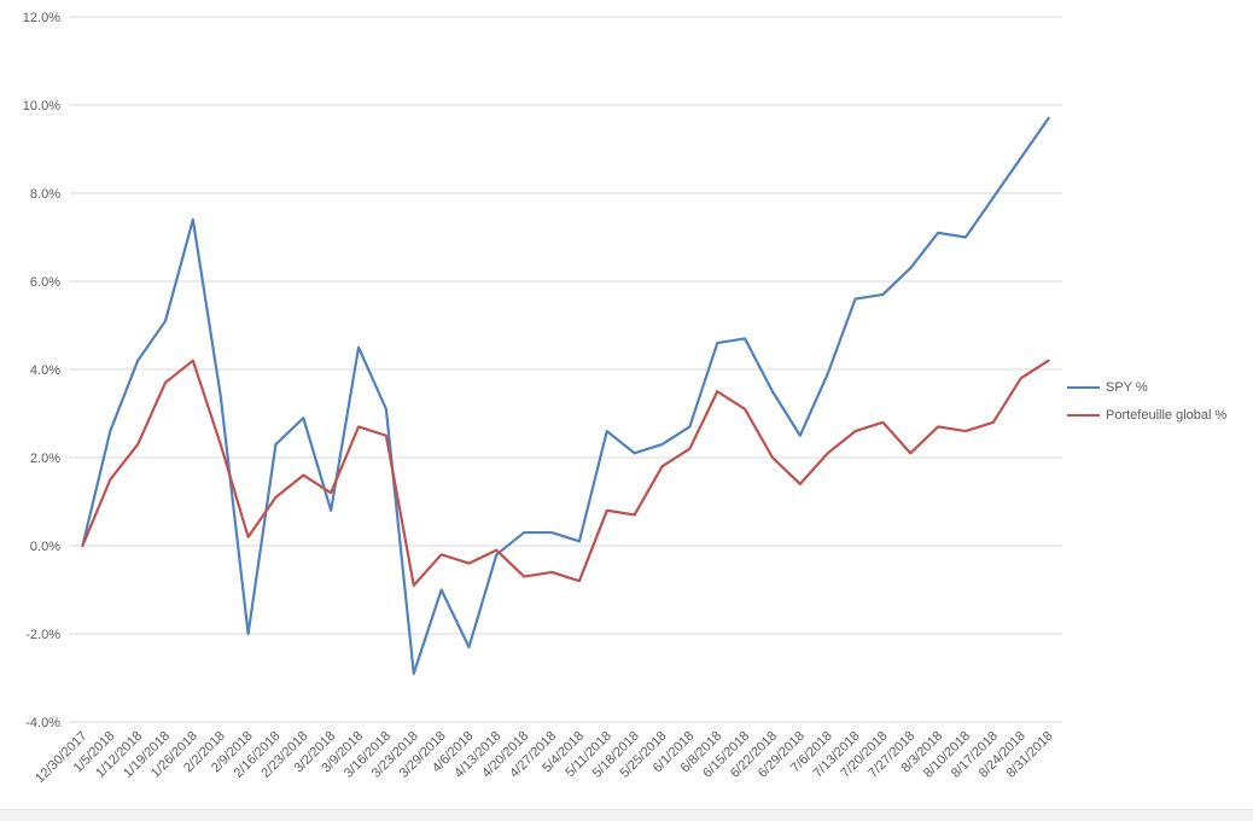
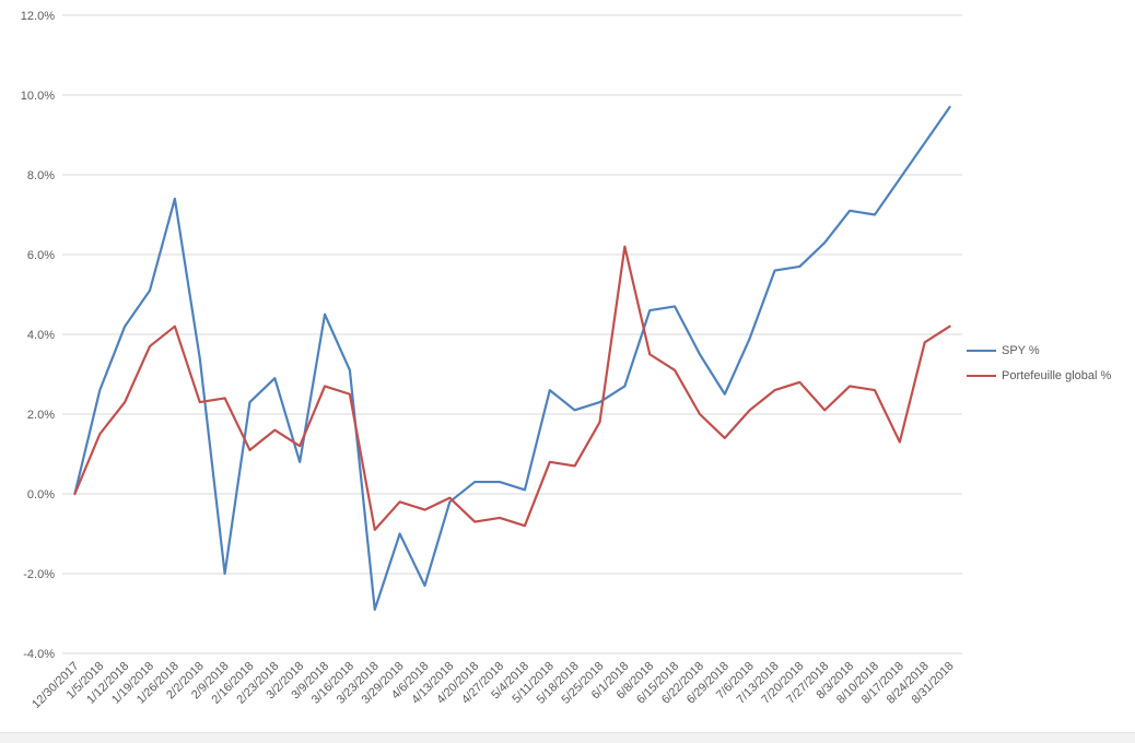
Portefeuille global %/2/9/2018: 0.2% -> 2.4%
Portefeuille global %/6/1/2018: 2.2% -> 6.2%
Portefeuille global %/8/17/2018: 2.8% -> 1.3%
